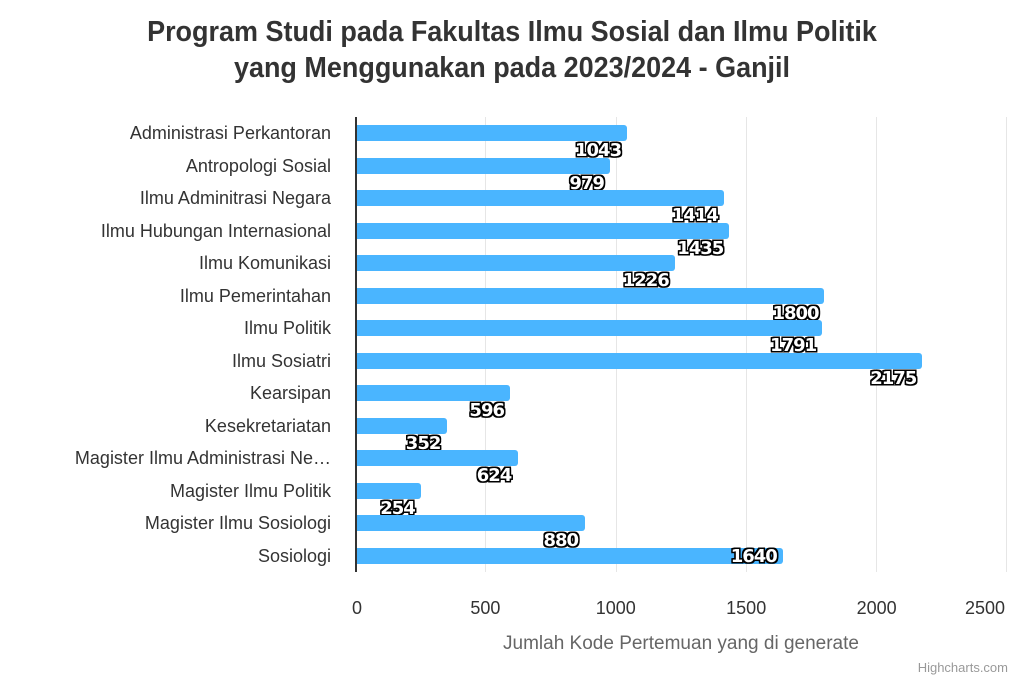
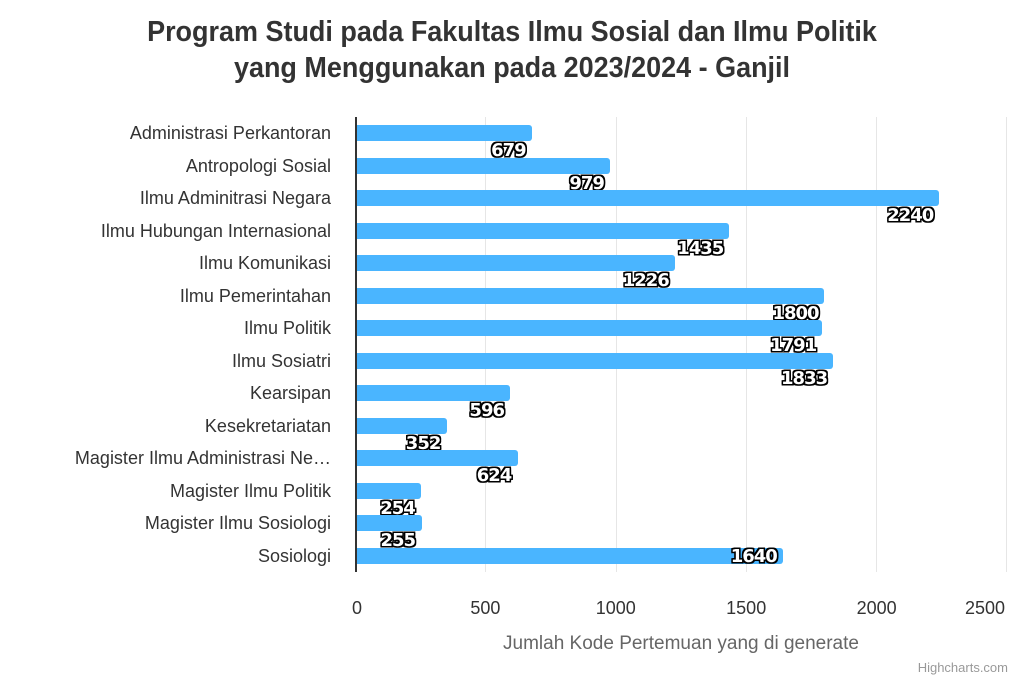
Administrasi Perkantoran: 1043 -> 679
Ilmu Adminitrasi Negara: 1414 -> 2240
Ilmu Sosiatri: 2175 -> 1833
Magister Ilmu Sosiologi: 880 -> 255
